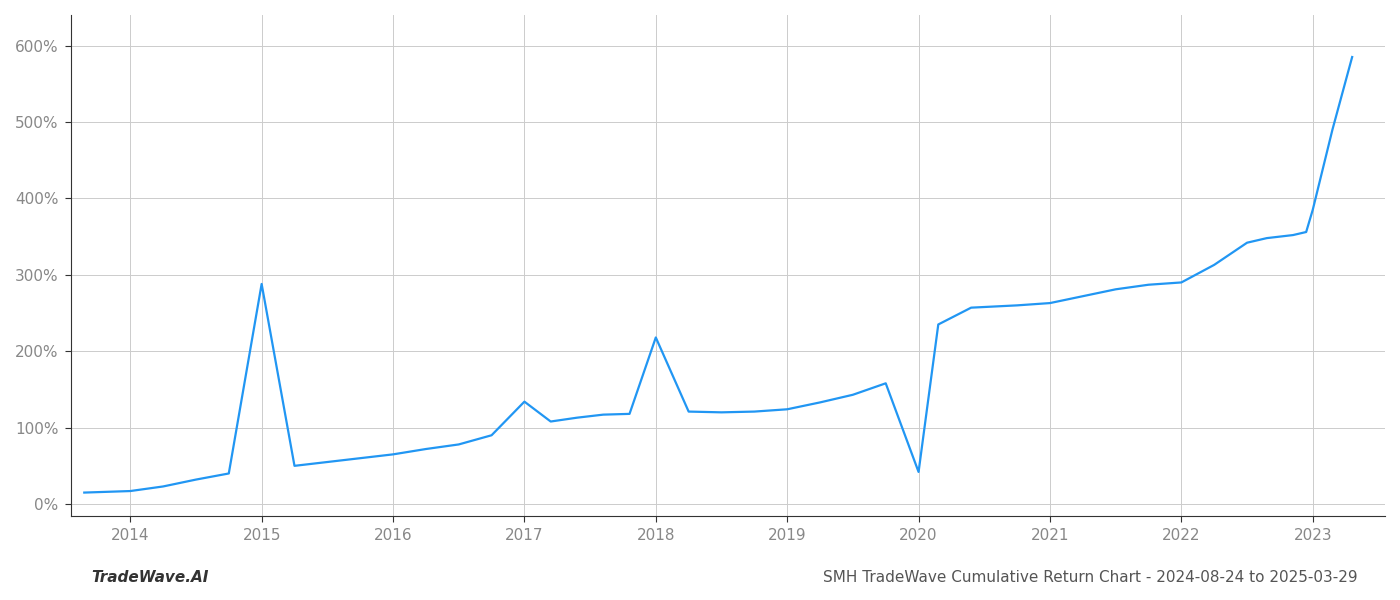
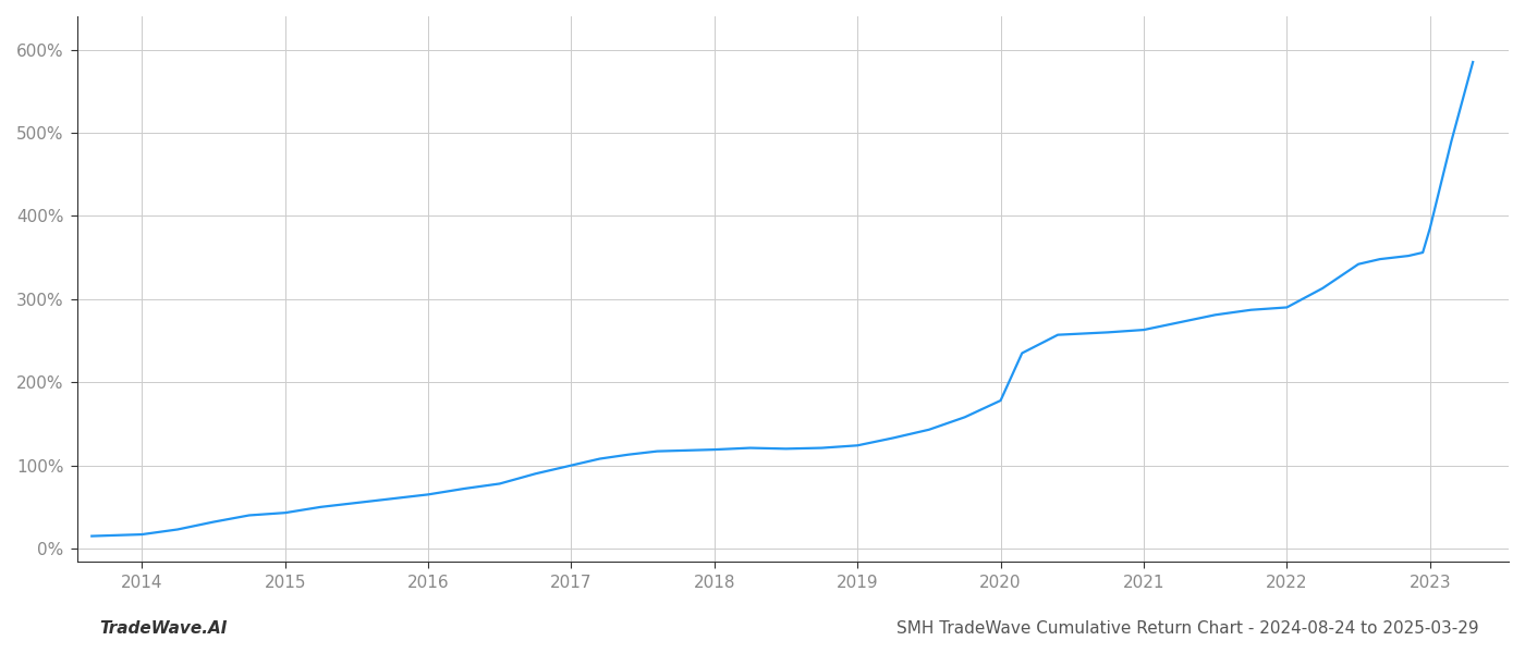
2015: 288% -> 43%
2017: 134% -> 100%
2018: 218% -> 119%
2020: 42% -> 178%
